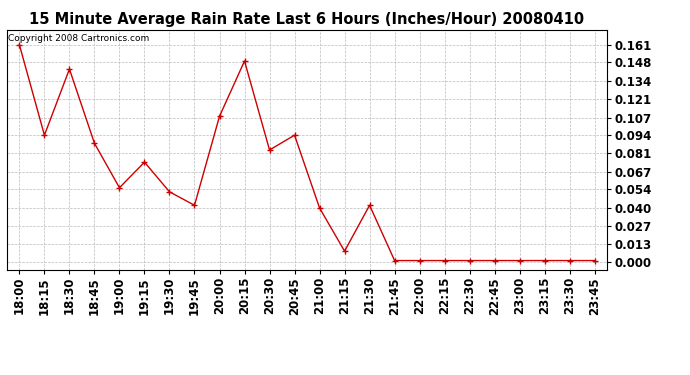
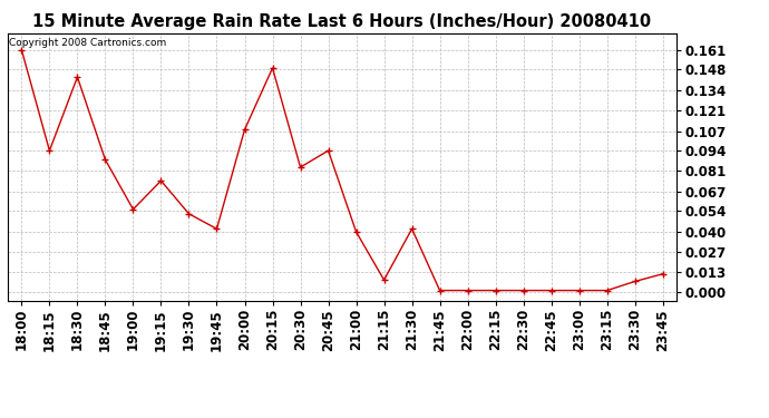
23:30: 0.001 -> 0.007
23:45: 0.001 -> 0.012
